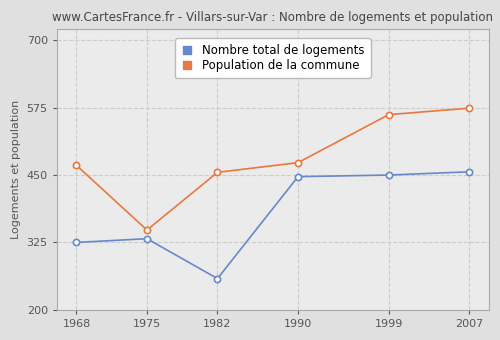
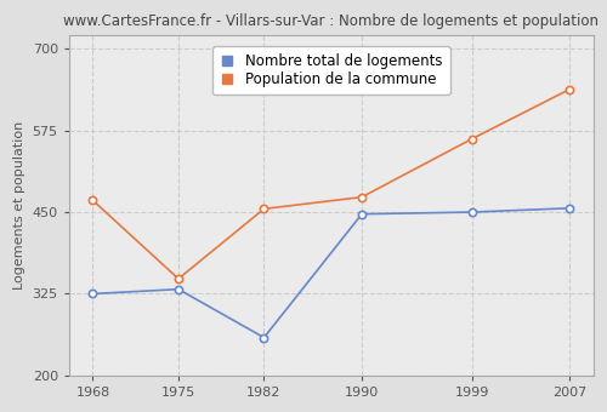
Population de la commune/2007: 574 -> 638
